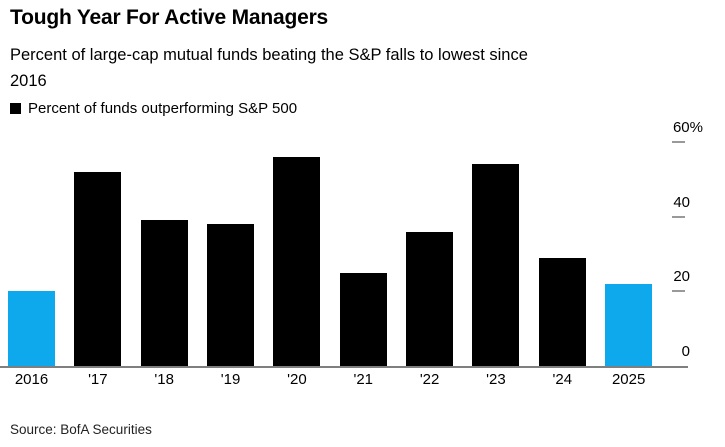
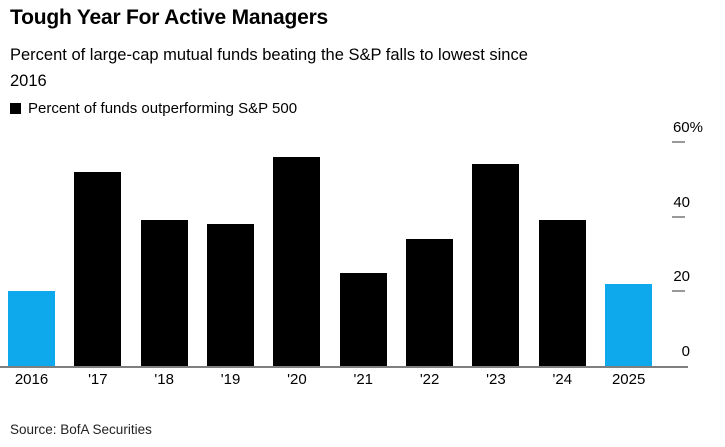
'22: 36% -> 34%
'24: 29% -> 39%
